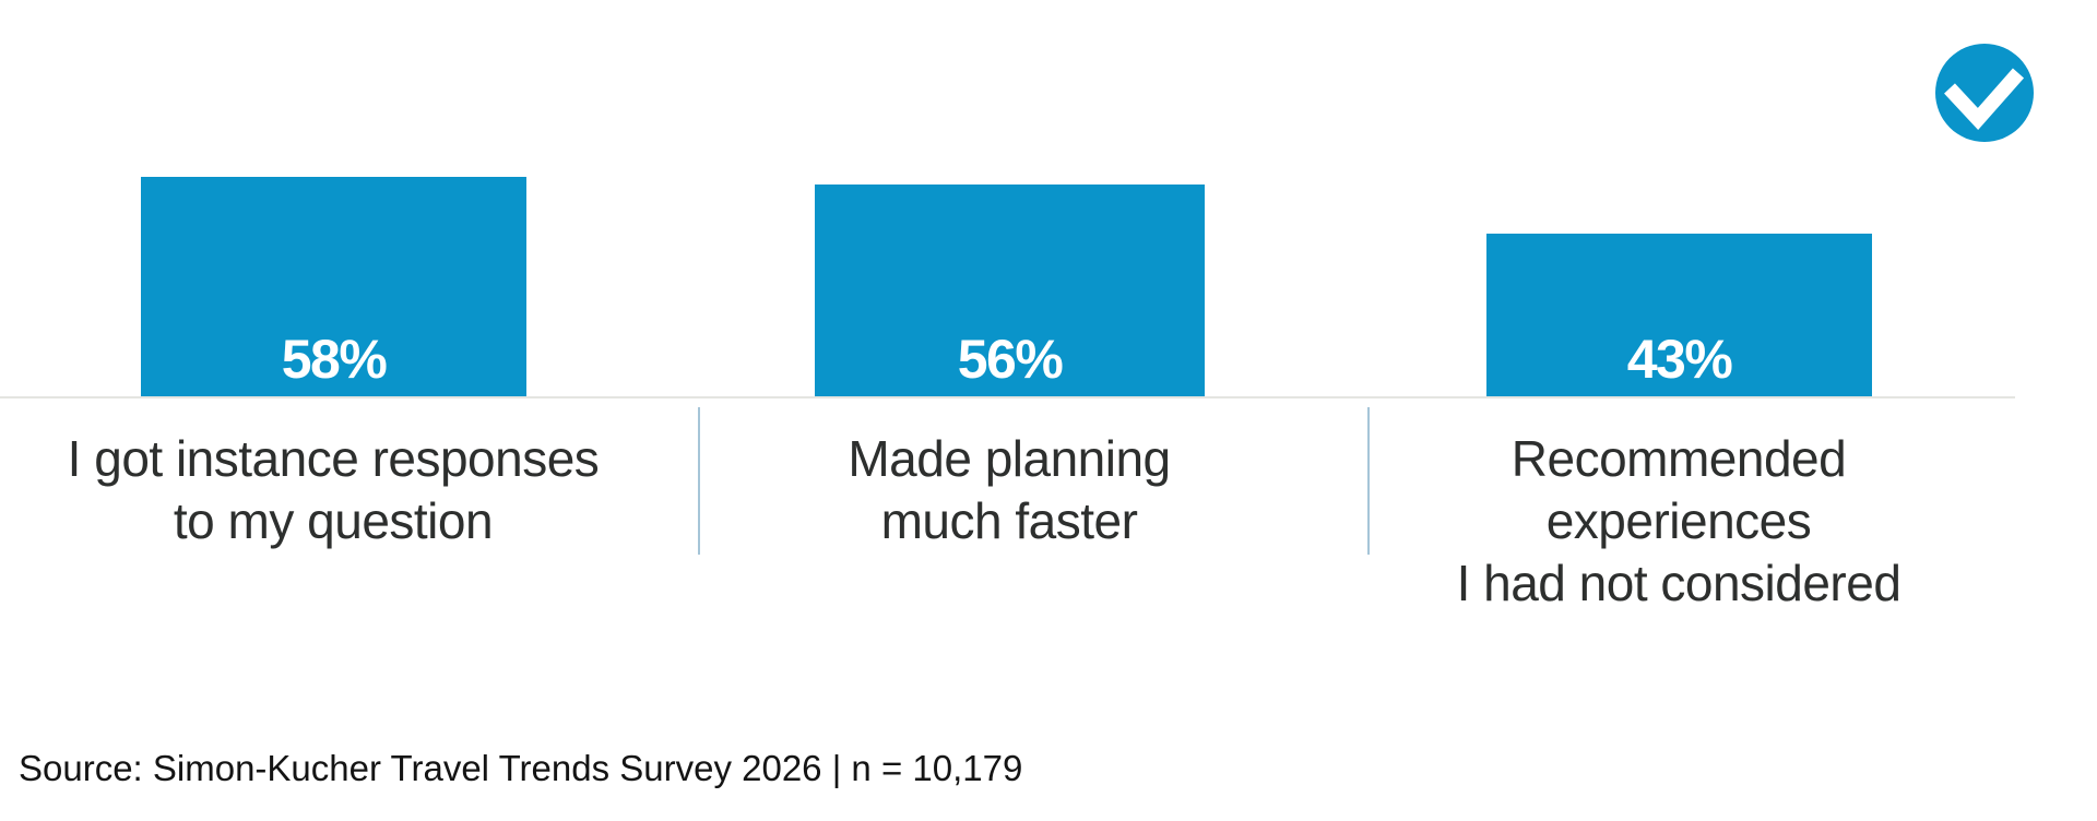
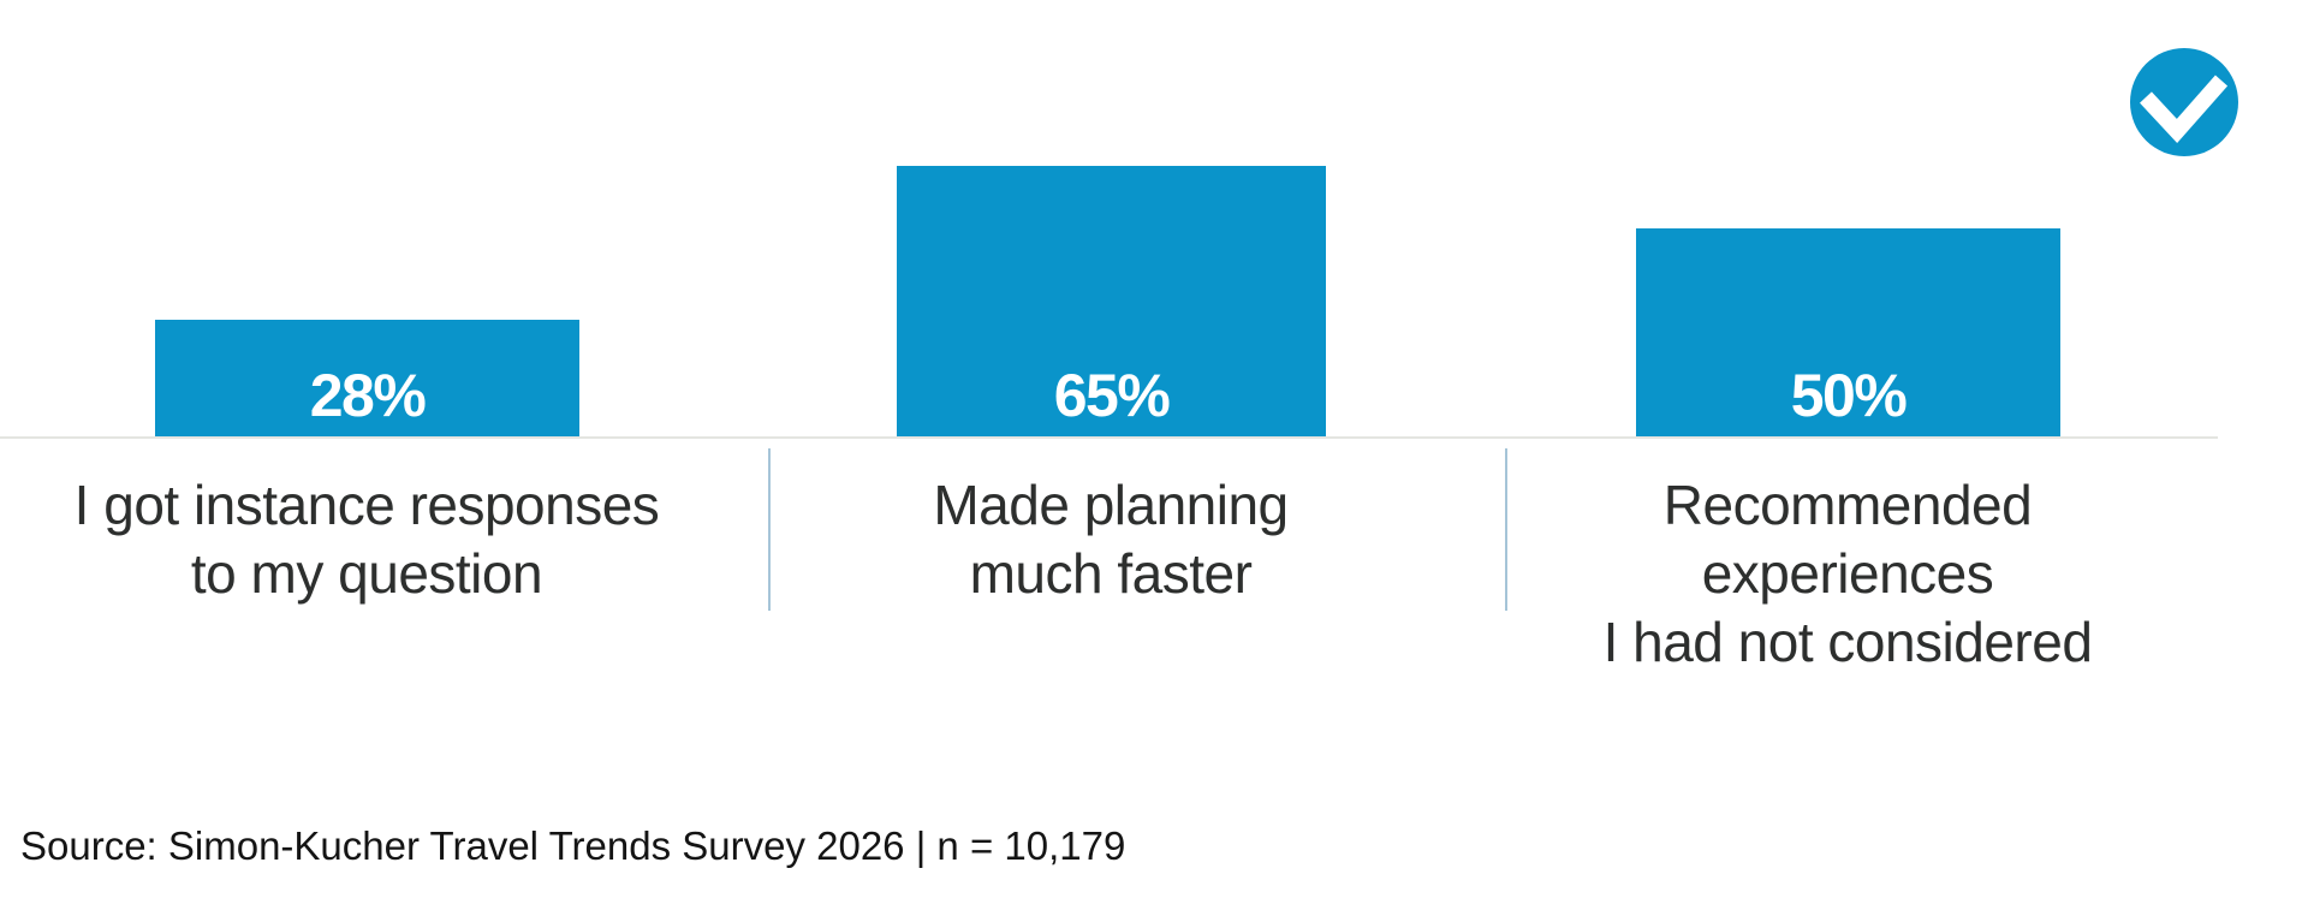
I got instance responses to my question: 58% -> 28%
Made planning much faster: 56% -> 65%
Recommended experiences I had not considered: 43% -> 50%
